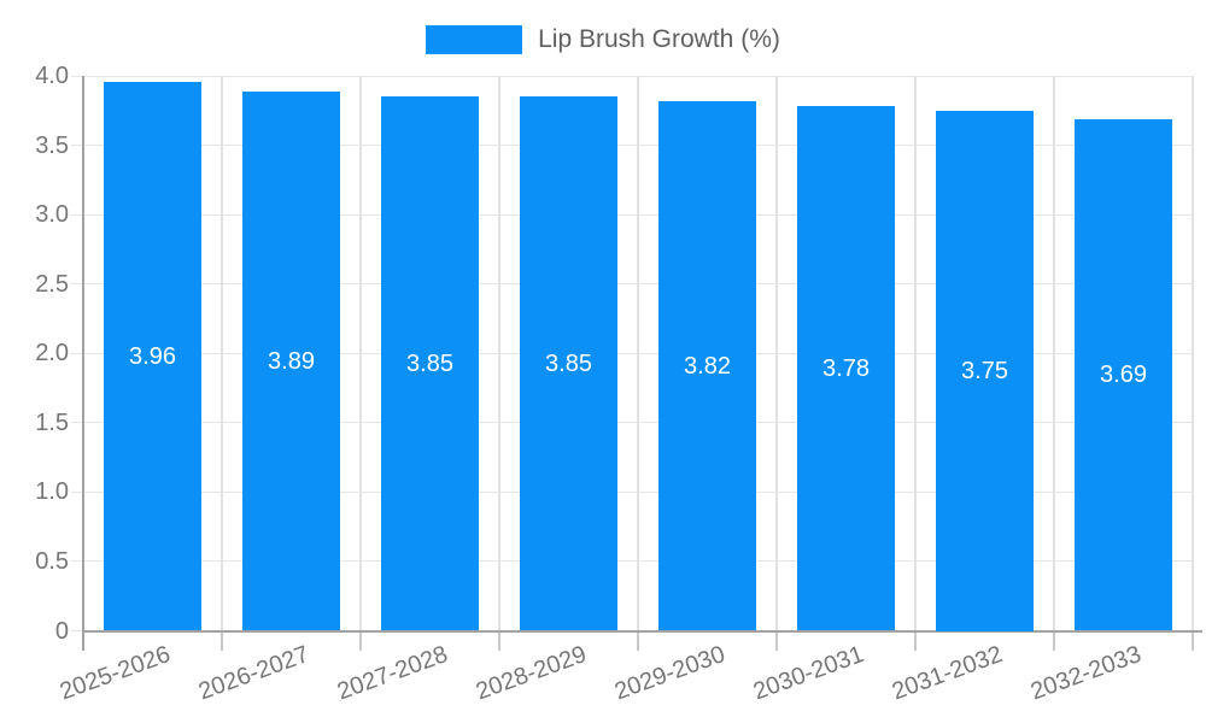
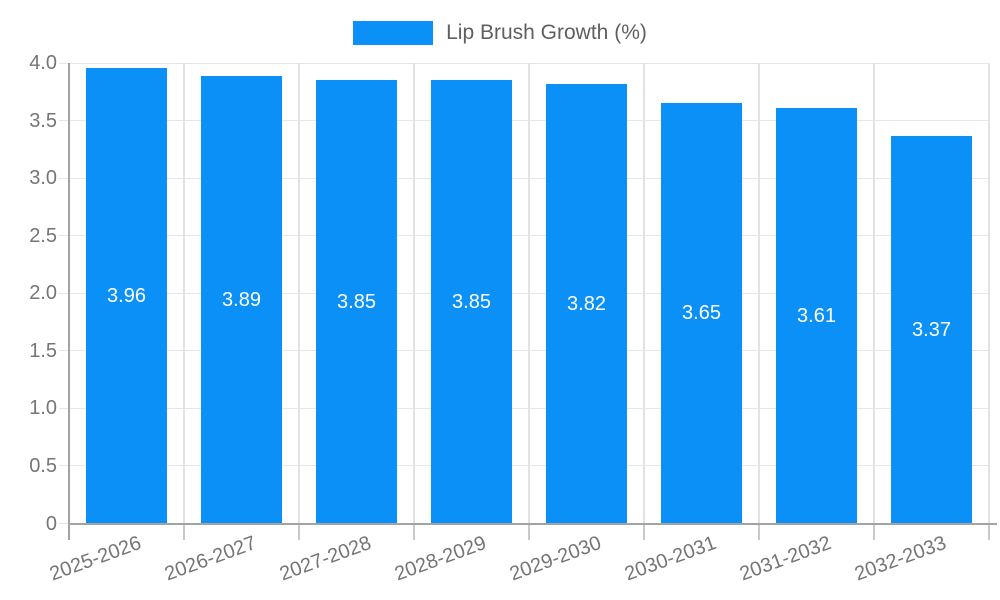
2030-2031: 3.78 -> 3.65
2031-2032: 3.75 -> 3.61
2032-2033: 3.69 -> 3.37
